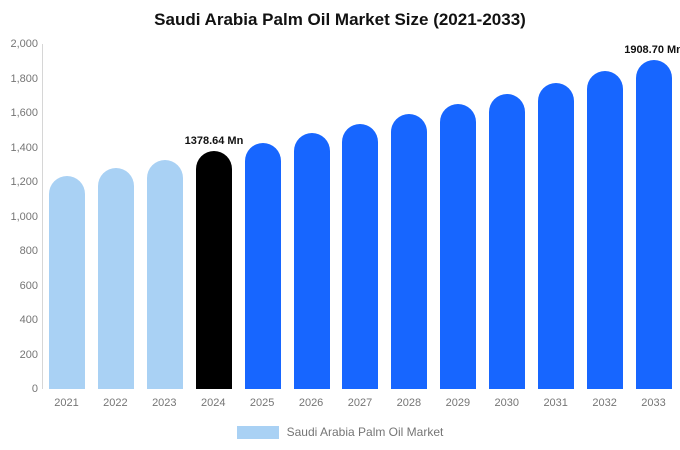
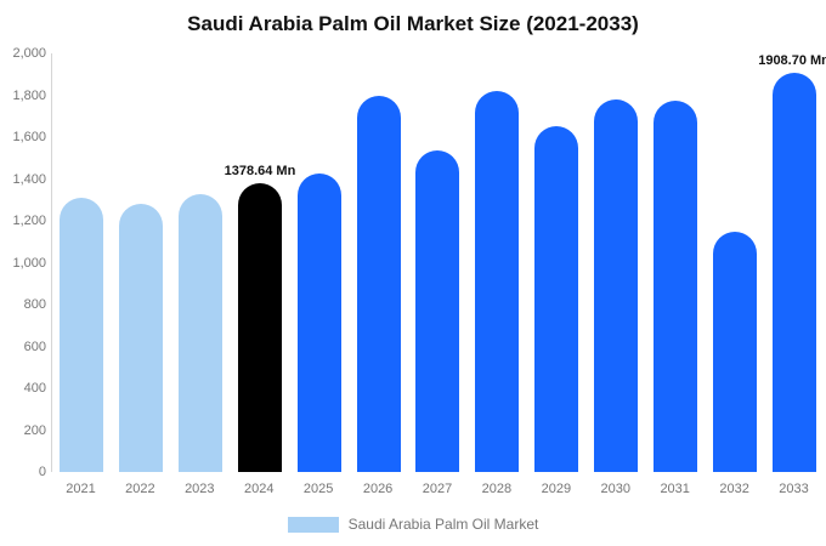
2021: 1240 -> 1310
2026: 1480 -> 1800
2028: 1590 -> 1820
2030: 1710 -> 1780
2032: 1840 -> 1150
